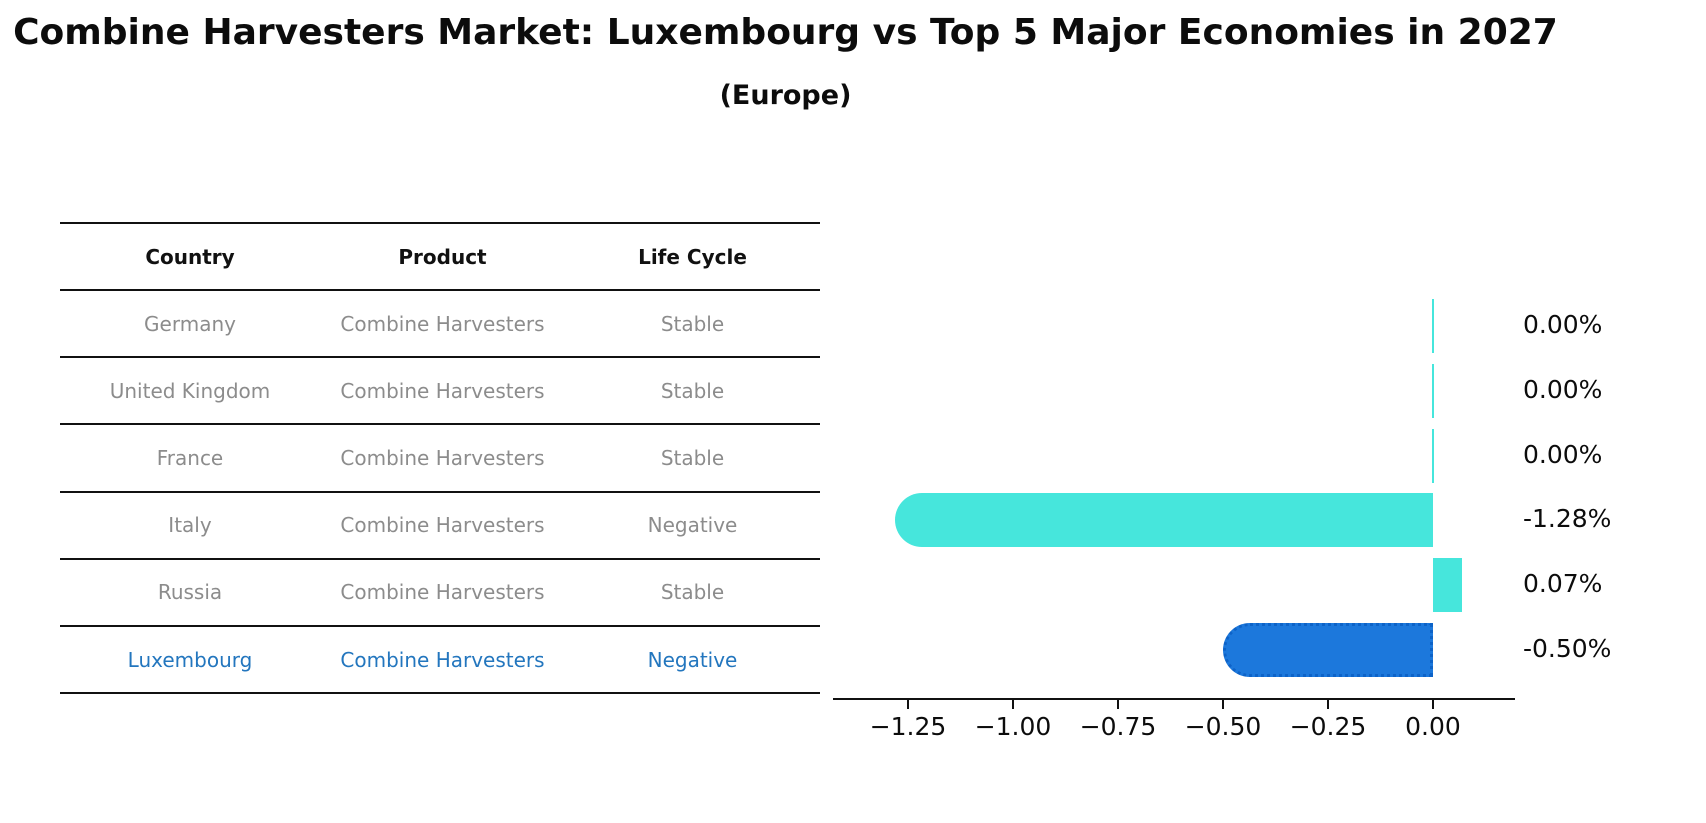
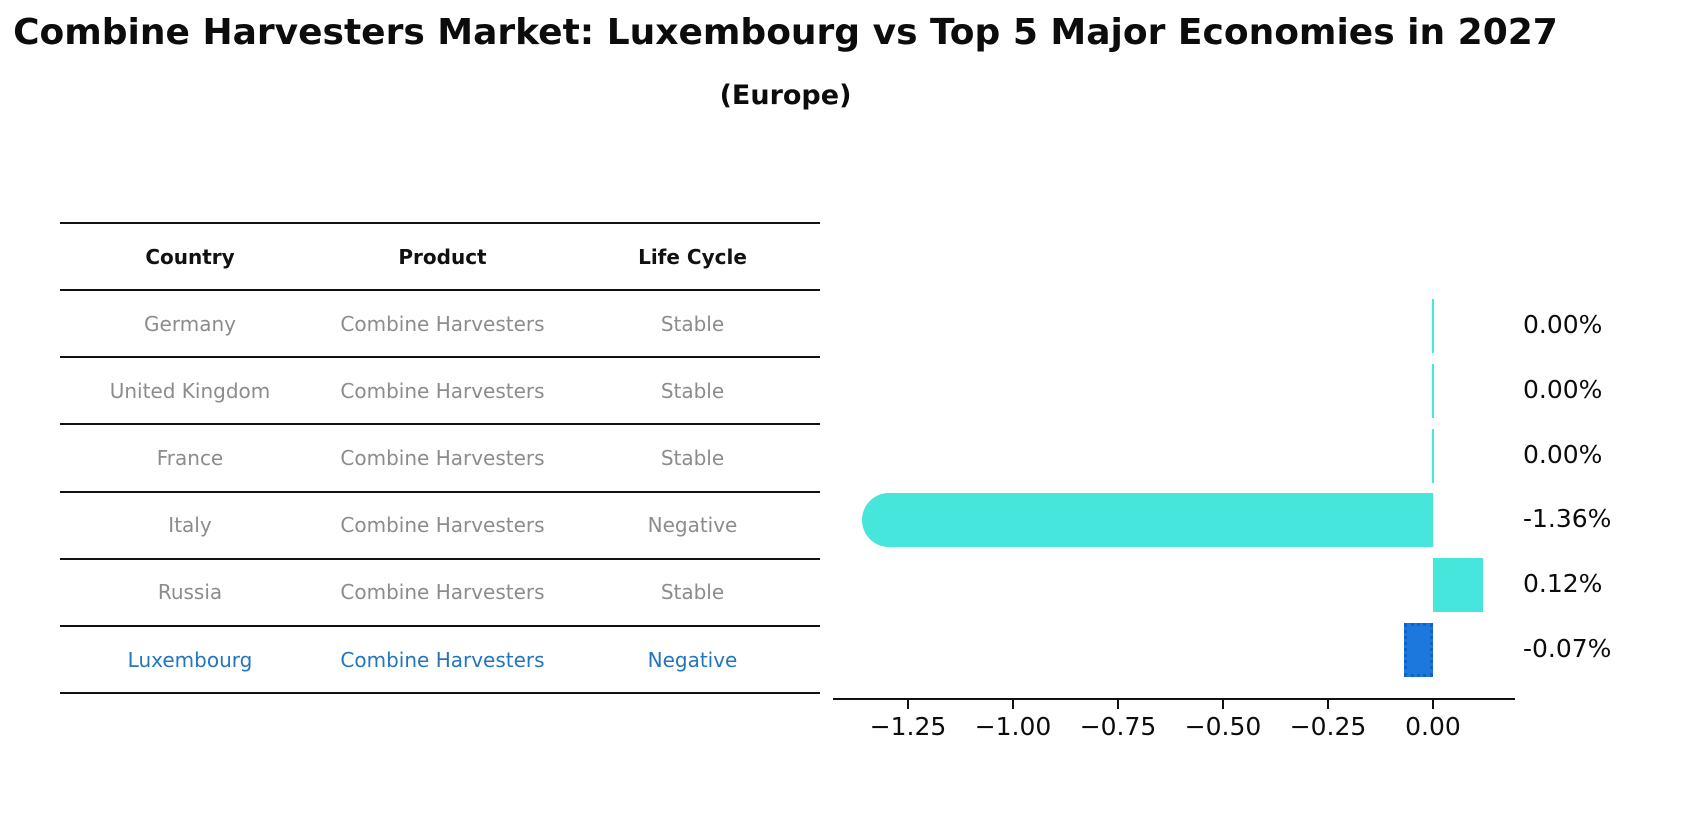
Italy: -1.28% -> -1.36%
Russia: 0.07% -> 0.12%
Luxembourg: -0.50% -> -0.07%
